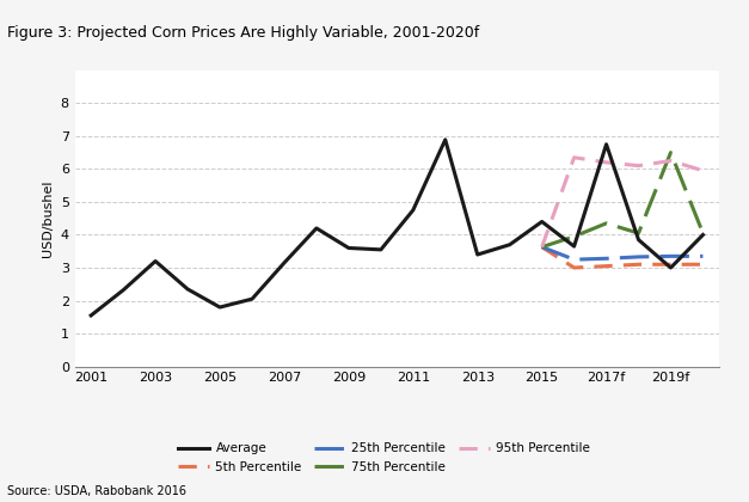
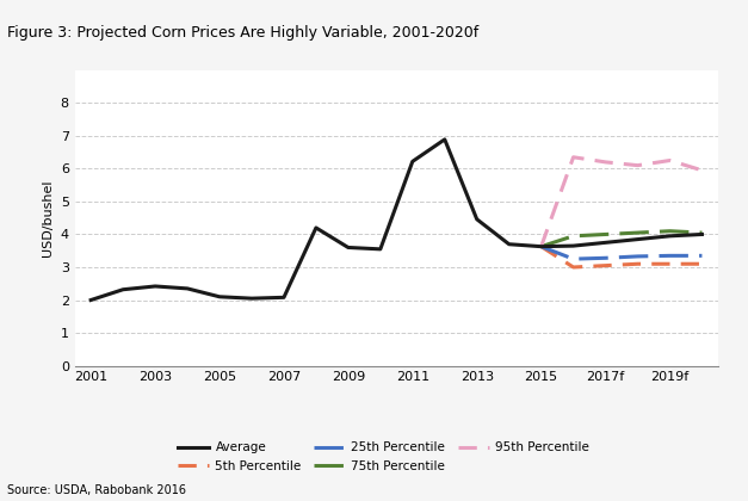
Average/2001: 1.55 -> 2.00
Average/2003: 3.20 -> 2.42
Average/2005: 1.80 -> 2.10
Average/2007: 3.15 -> 2.08
Average/2011: 4.75 -> 6.22
Average/2013: 3.40 -> 4.46
Average/2015: 4.40 -> 3.63
Average/2017f: 6.75 -> 3.75
75th Percentile/2017f: 4.35 -> 4.00
Average/2019f: 3.00 -> 3.95
75th Percentile/2019f: 6.50 -> 4.10
